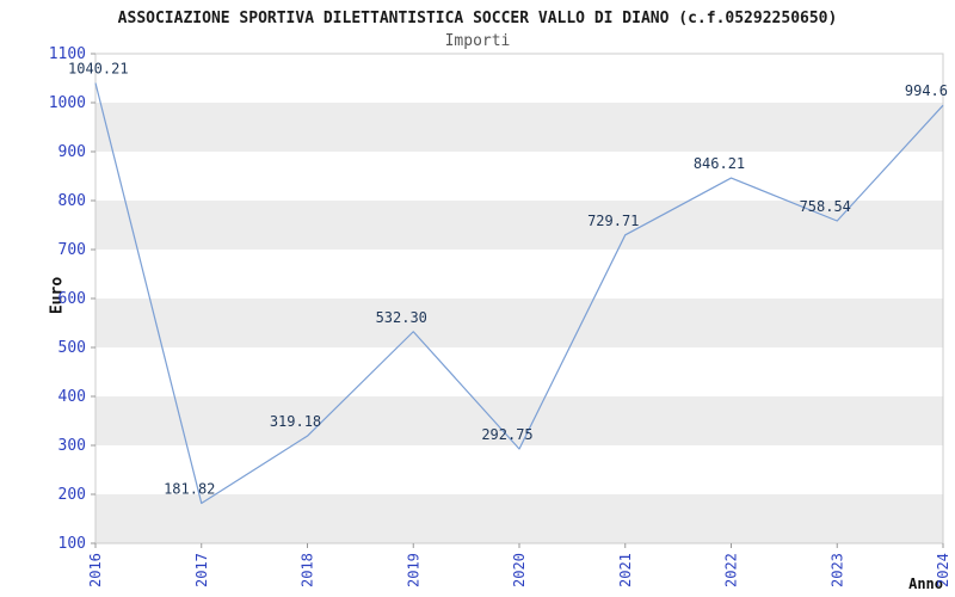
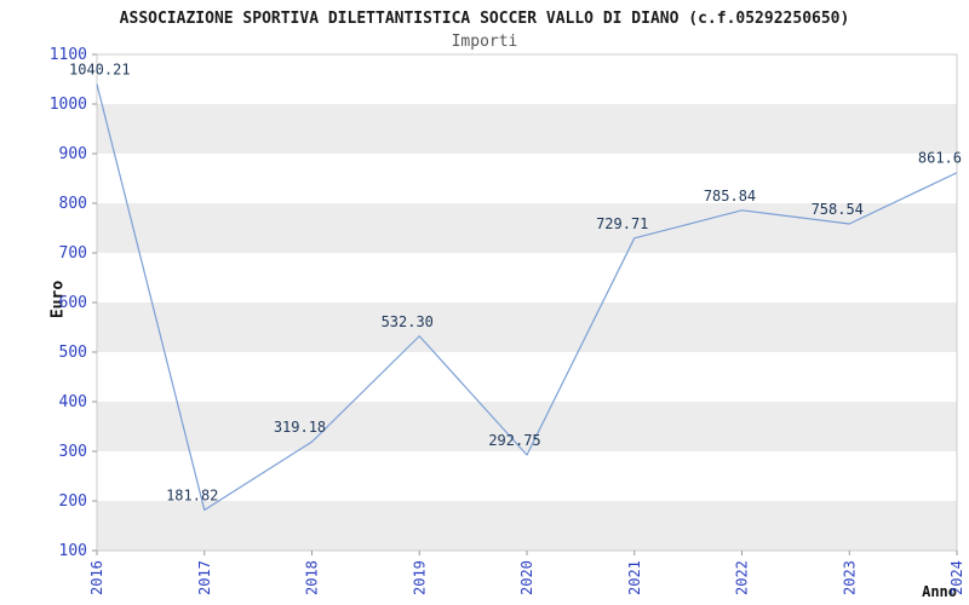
2022: 846.21 -> 785.84
2024: 994.6 -> 861.6
